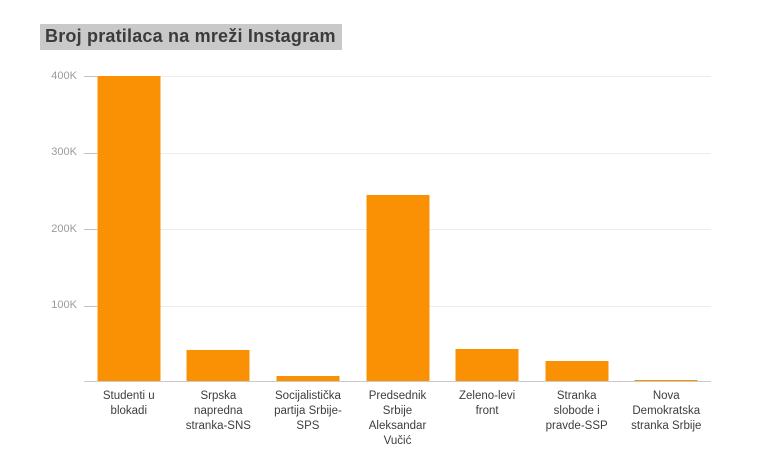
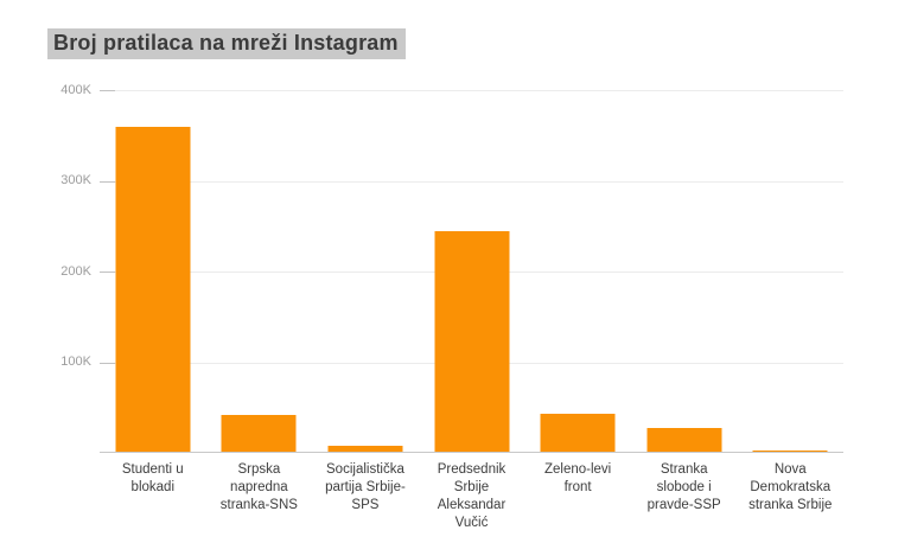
Studenti u blokadi: 400K -> 360K
